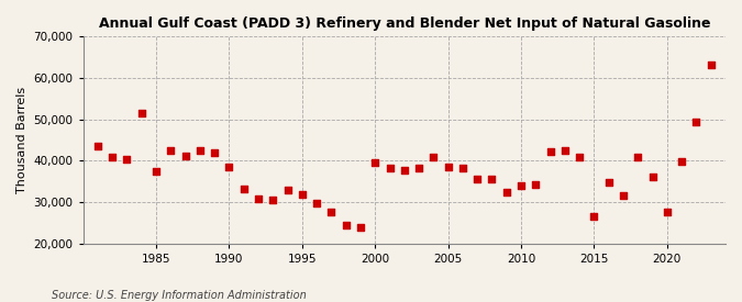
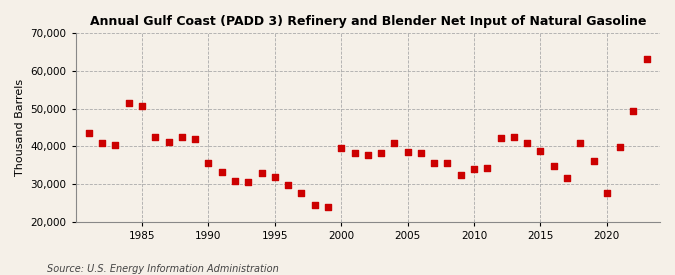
1985: 37,500 -> 50,800
1990: 38,500 -> 35,700
2015: 26,500 -> 38,700
